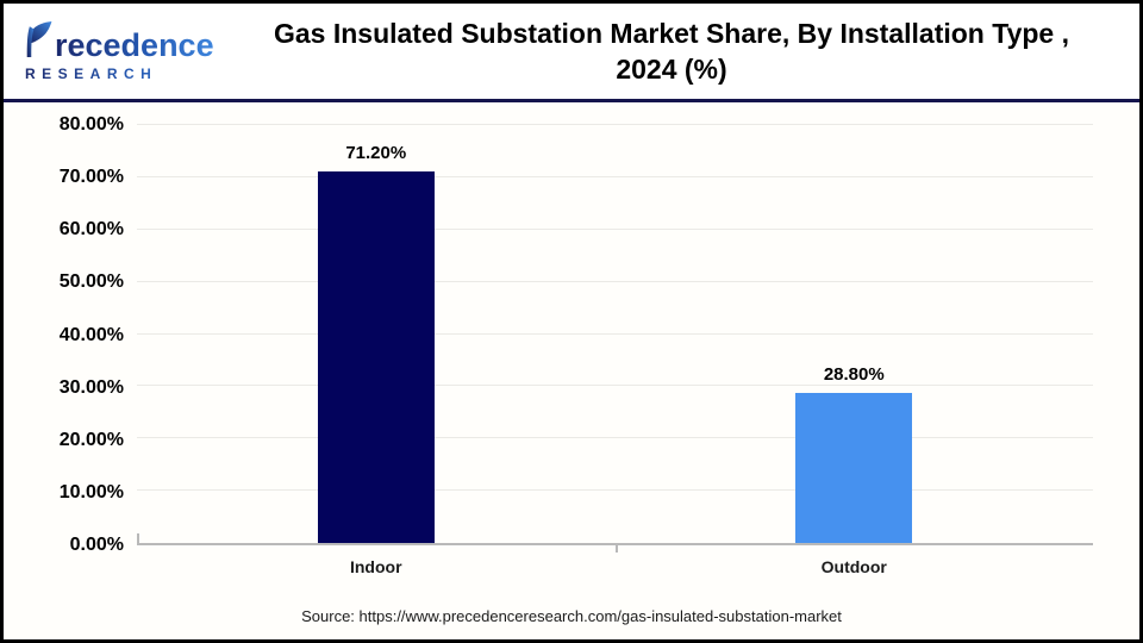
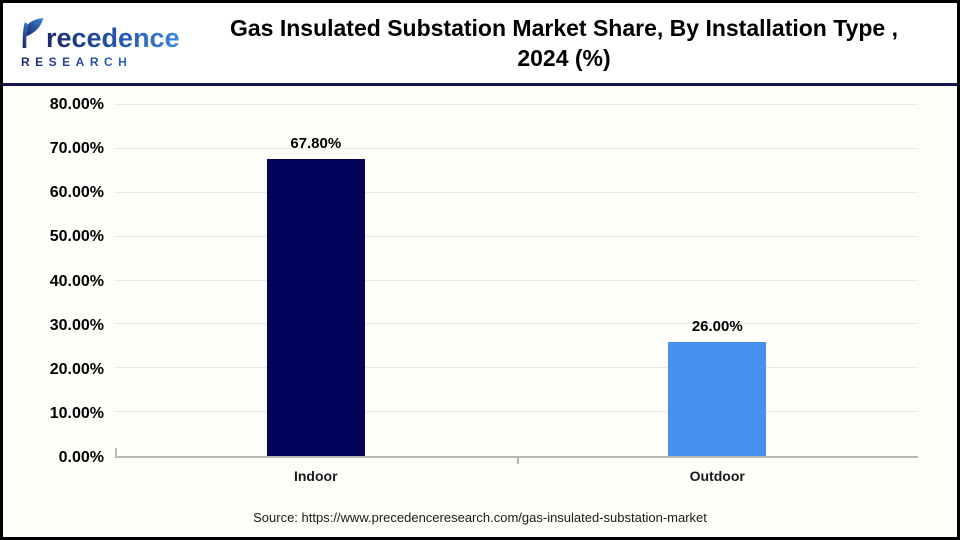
Indoor: 71.20% -> 67.80%
Outdoor: 28.80% -> 26.00%
